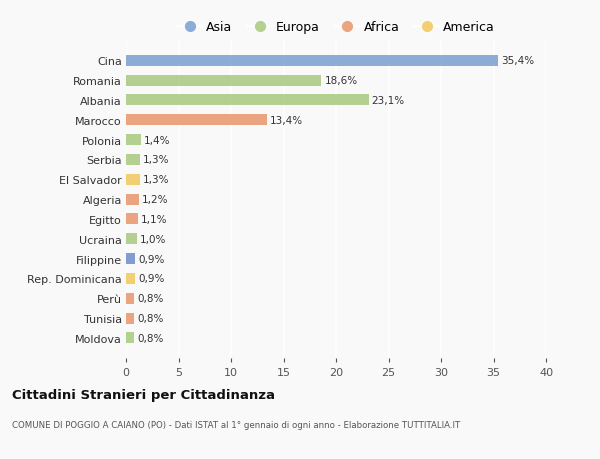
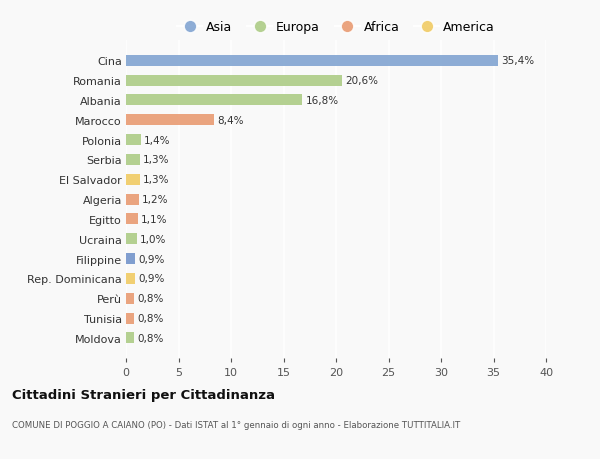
Romania: 18,6% -> 20,6%
Albania: 23,1% -> 16,8%
Marocco: 13,4% -> 8,4%
